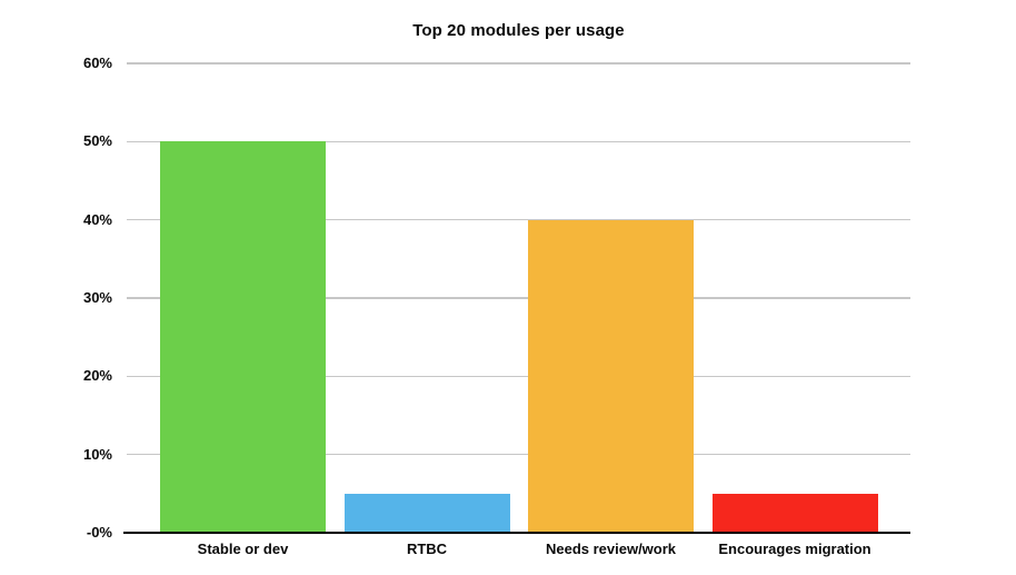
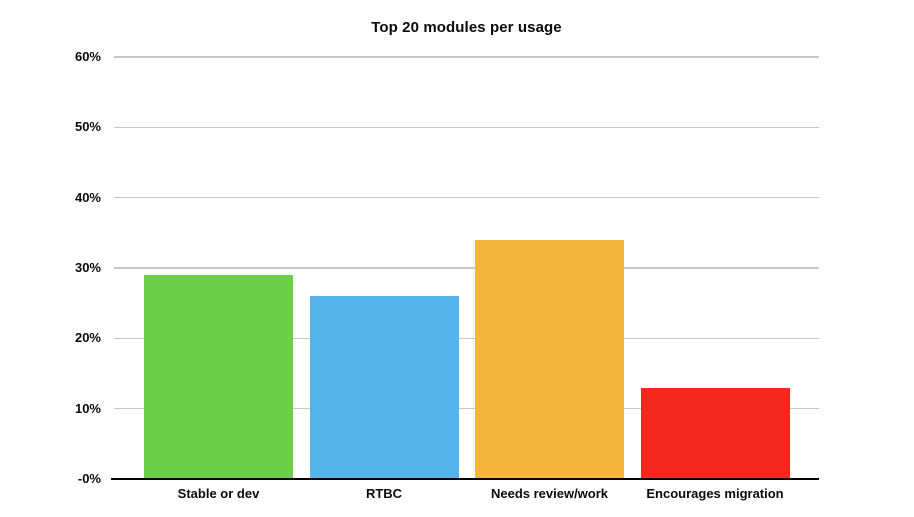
Stable or dev: 50% -> 29%
RTBC: 5% -> 26%
Needs review/work: 40% -> 34%
Encourages migration: 5% -> 13%
